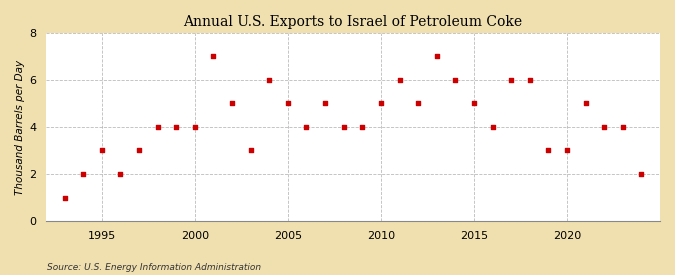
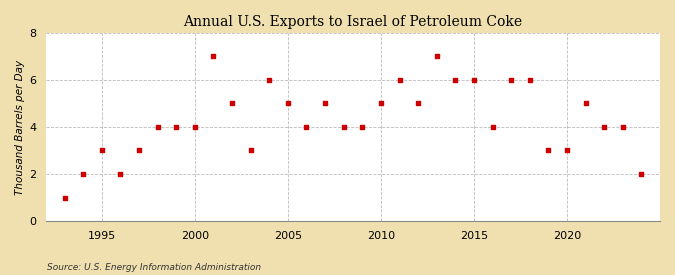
2015: 5 -> 6
